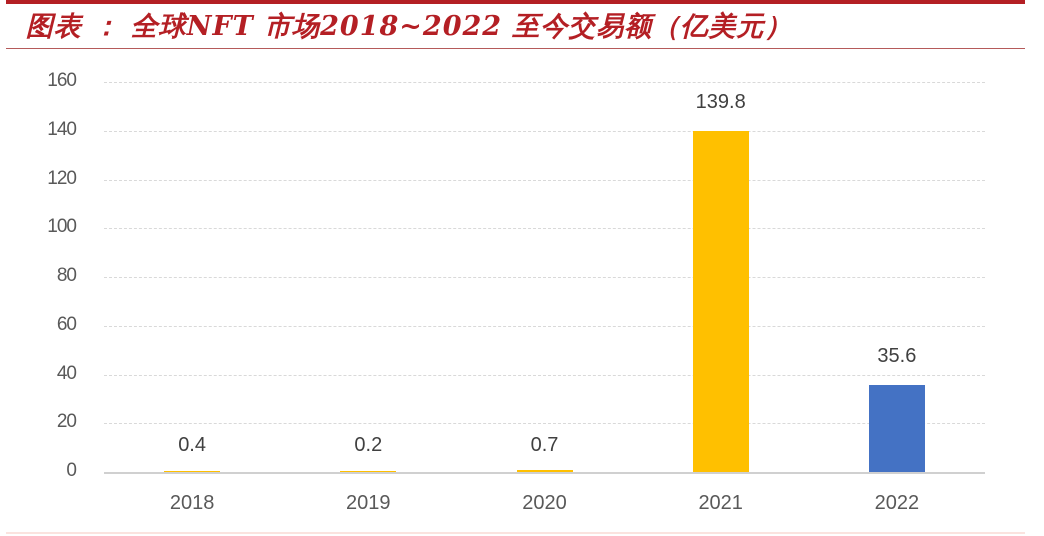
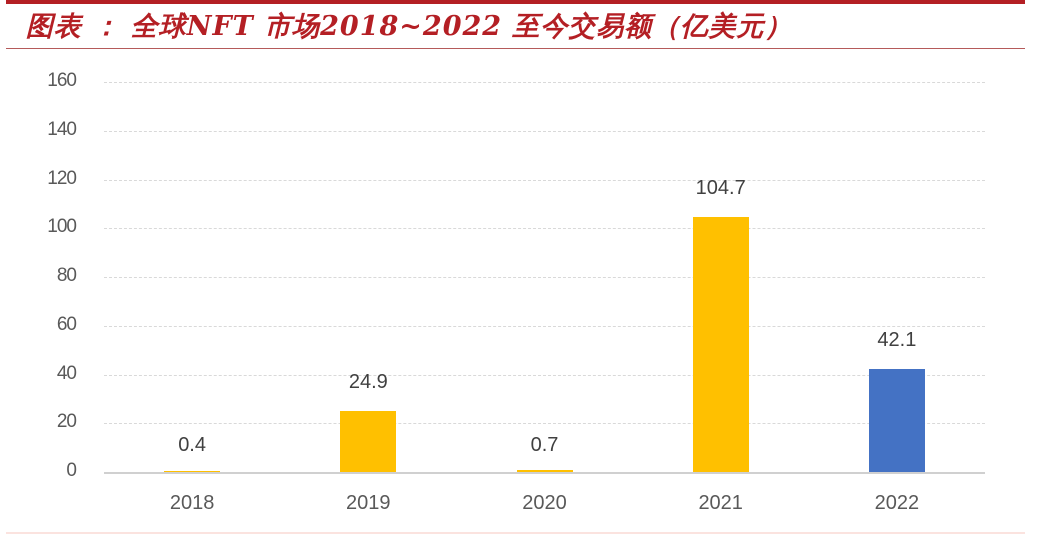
2019: 0.2 -> 24.9
2021: 139.8 -> 104.7
2022: 35.6 -> 42.1
